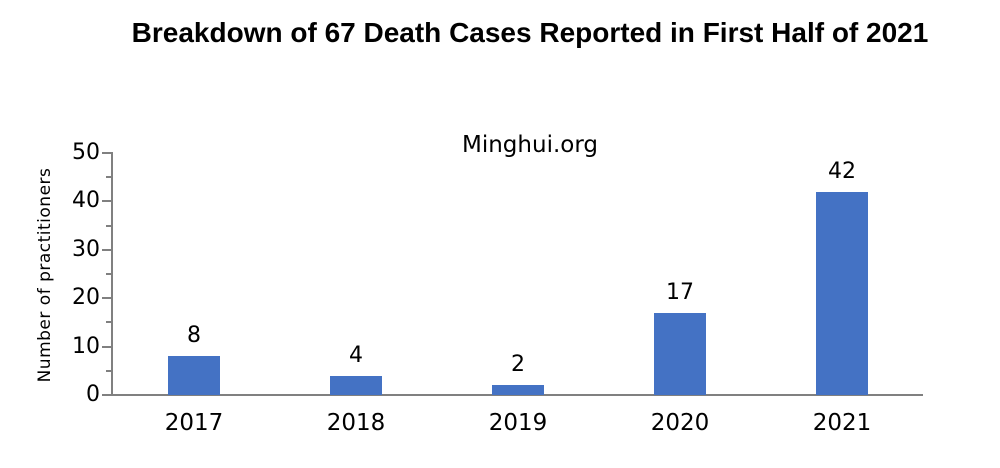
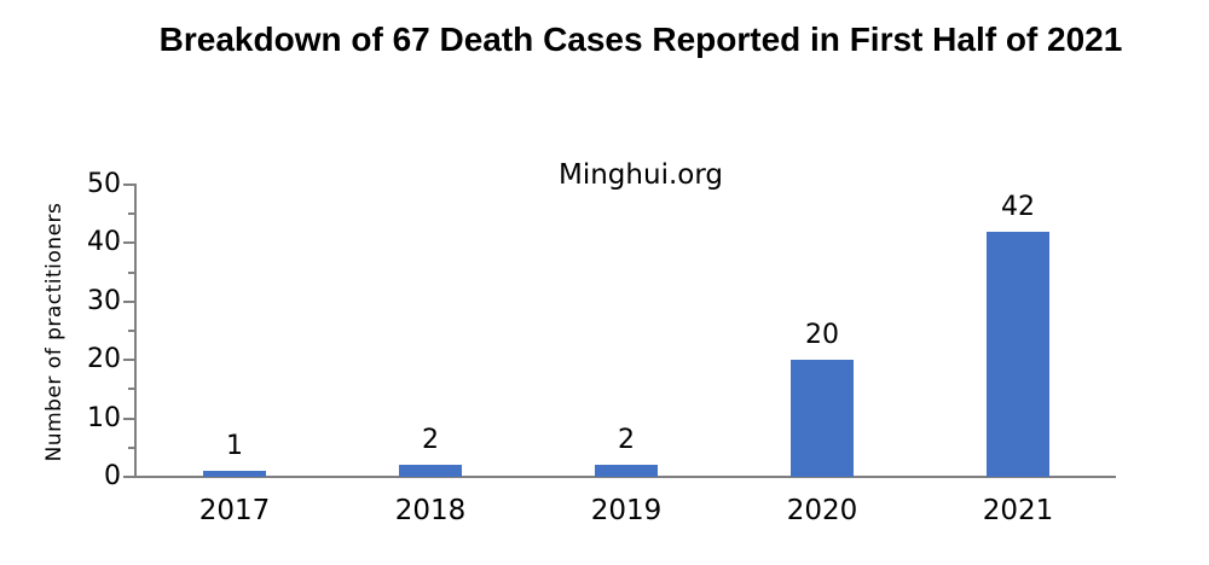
2017: 8 -> 1
2018: 4 -> 2
2020: 17 -> 20
